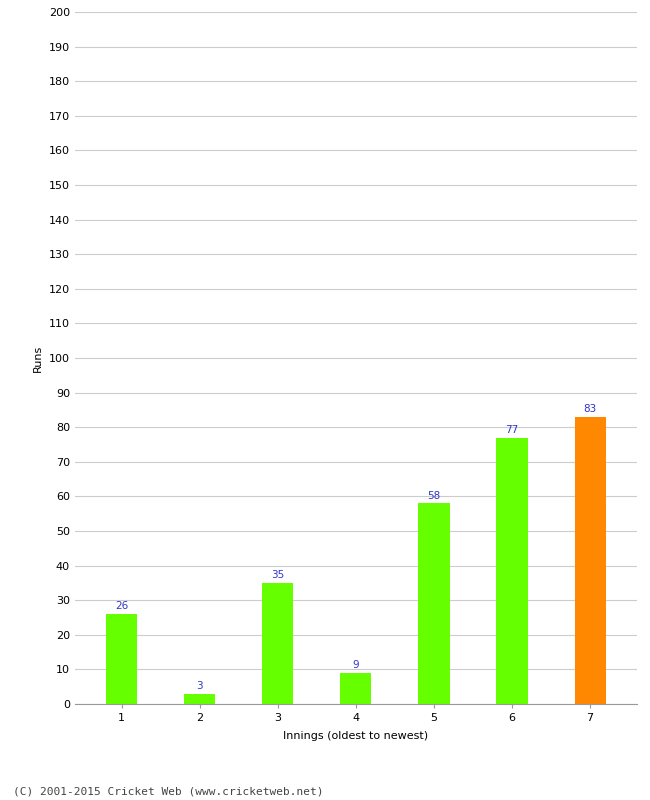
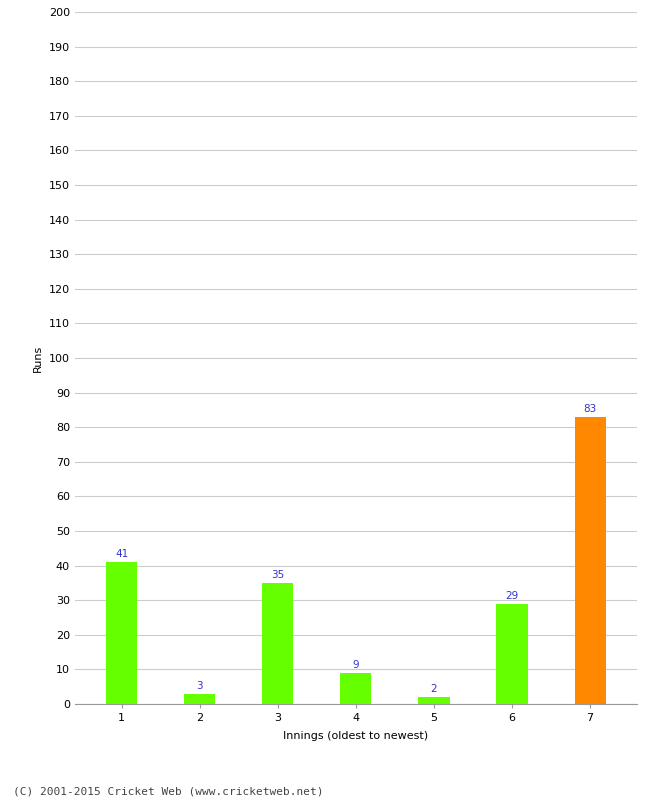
1: 26 -> 41
5: 58 -> 2
6: 77 -> 29
